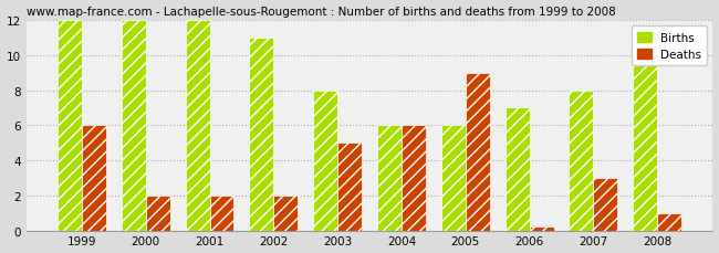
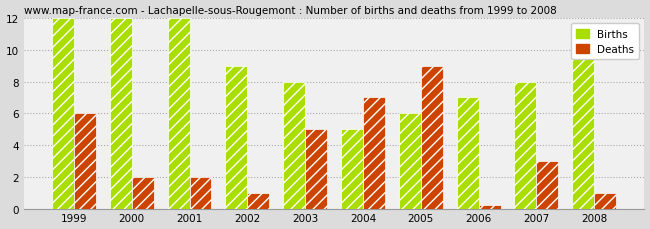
Births/2002: 11 -> 9
Deaths/2002: 2.0 -> 1.0
Births/2004: 6 -> 5
Deaths/2004: 6.0 -> 7.0
